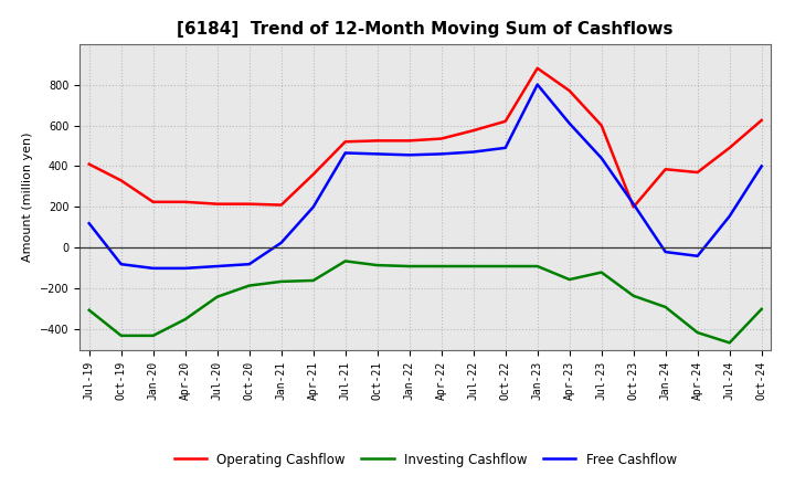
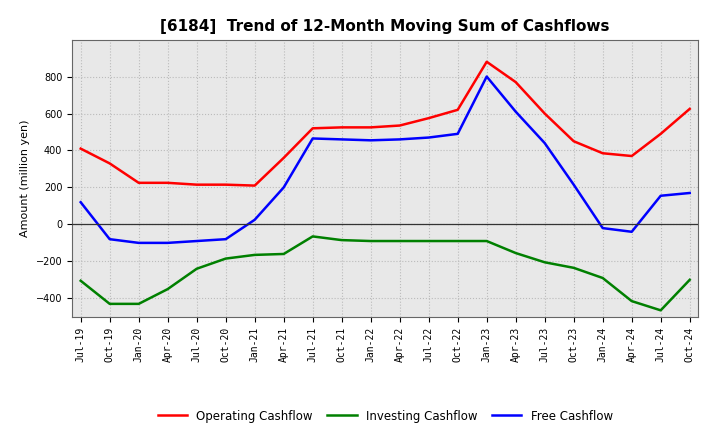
Investing Cashflow/Jul-23: -120 -> -200
Operating Cashflow/Oct-23: 200 -> 450
Free Cashflow/Oct-24: 400 -> 170
